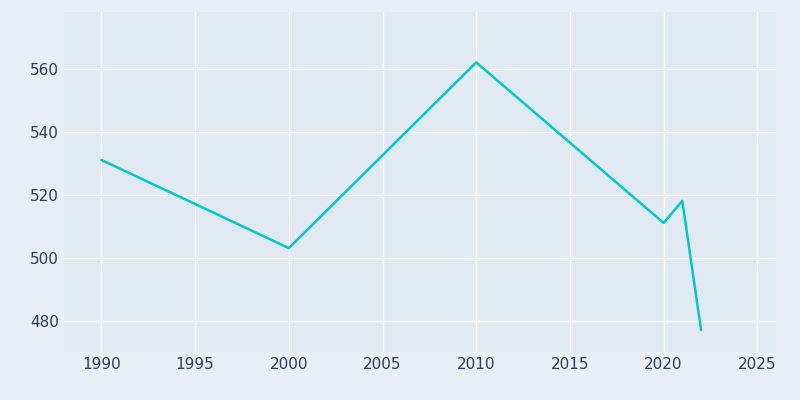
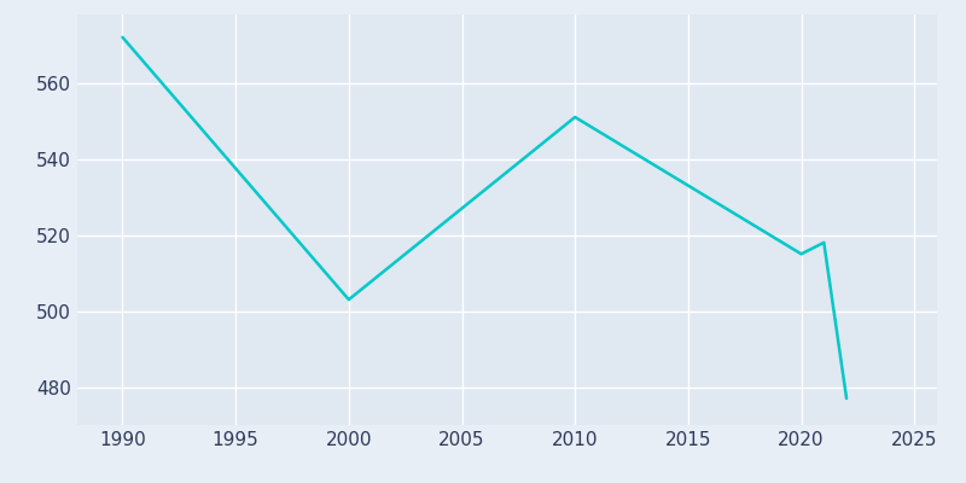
1990: 531 -> 572
2010: 562 -> 551
2020: 511 -> 515
